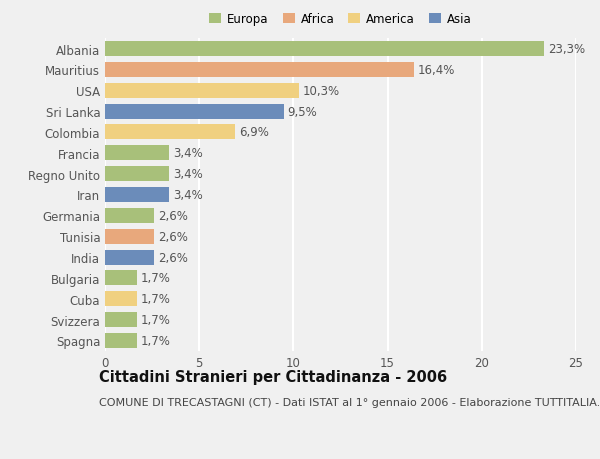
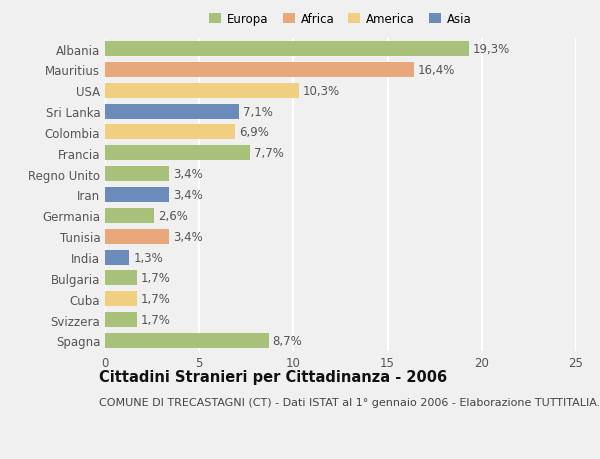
Albania: 23,3% -> 19,3%
Sri Lanka: 9,5% -> 7,1%
Francia: 3,4% -> 7,7%
Tunisia: 2,6% -> 3,4%
India: 2,6% -> 1,3%
Spagna: 1,7% -> 8,7%
